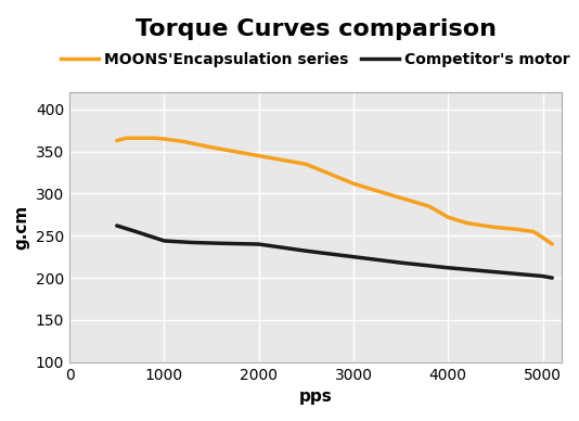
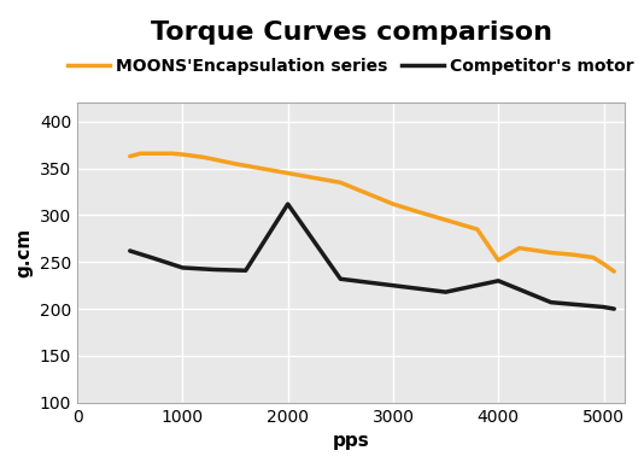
Competitor's motor/2000: 240 -> 312
MOONS'Encapsulation series/4000: 272 -> 252
Competitor's motor/4000: 212 -> 230
